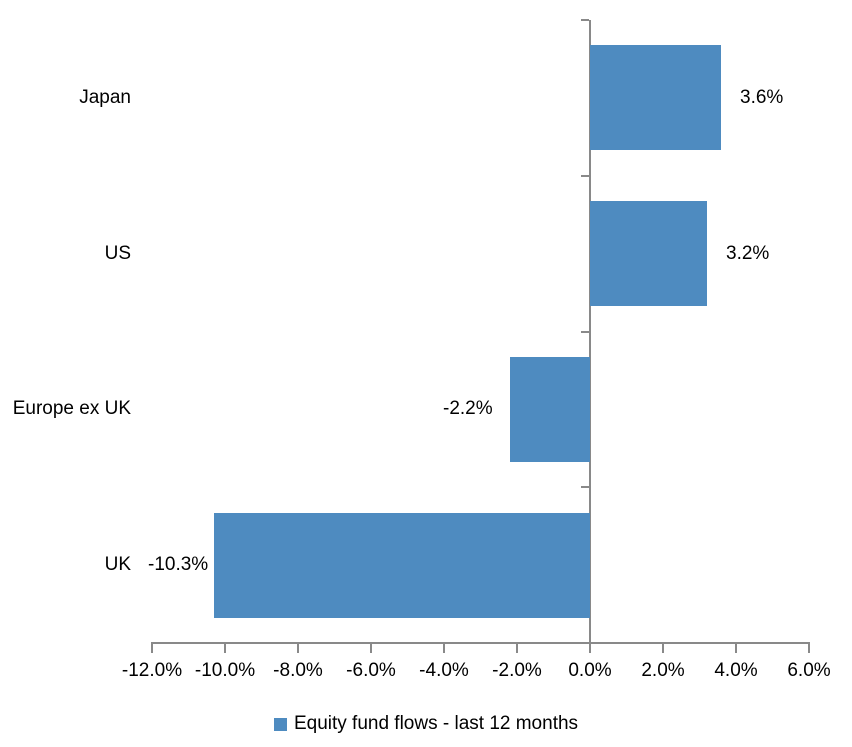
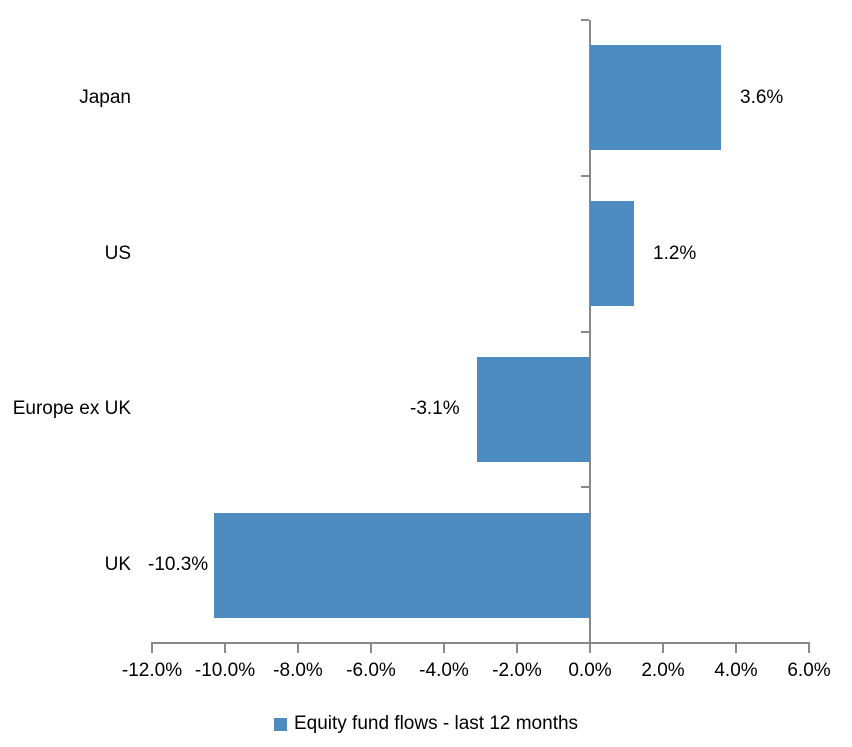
US: 3.2% -> 1.2%
Europe ex UK: -2.2% -> -3.1%
